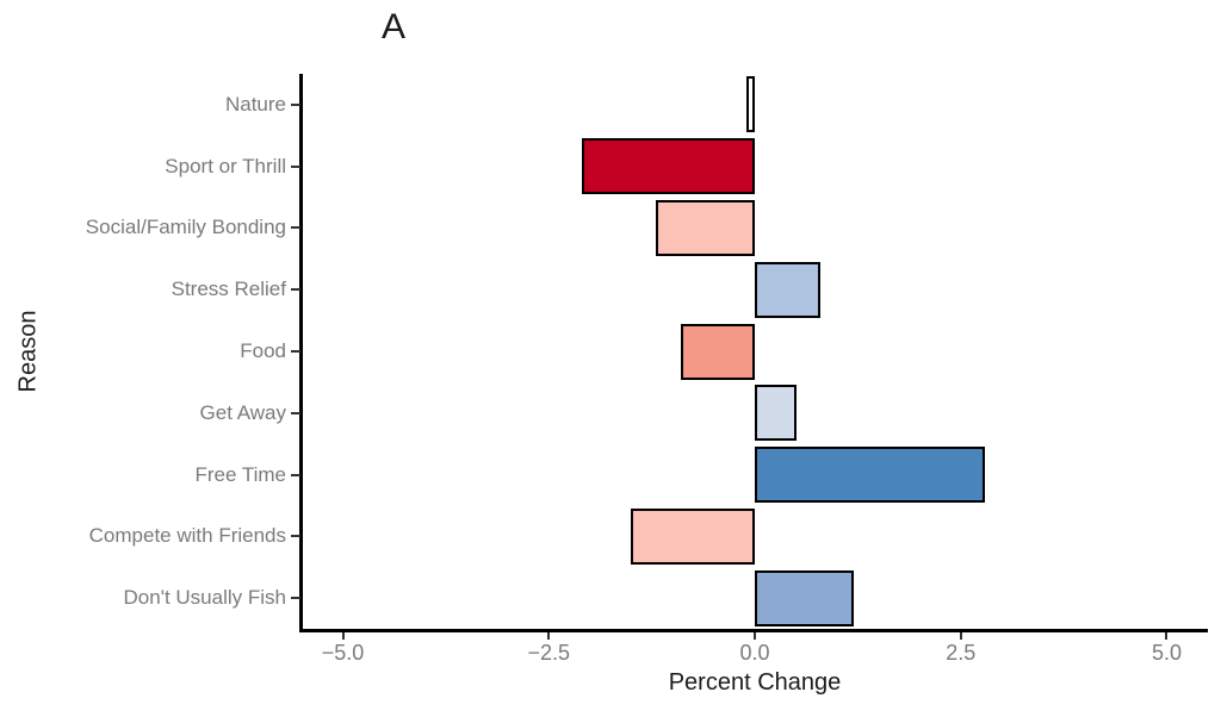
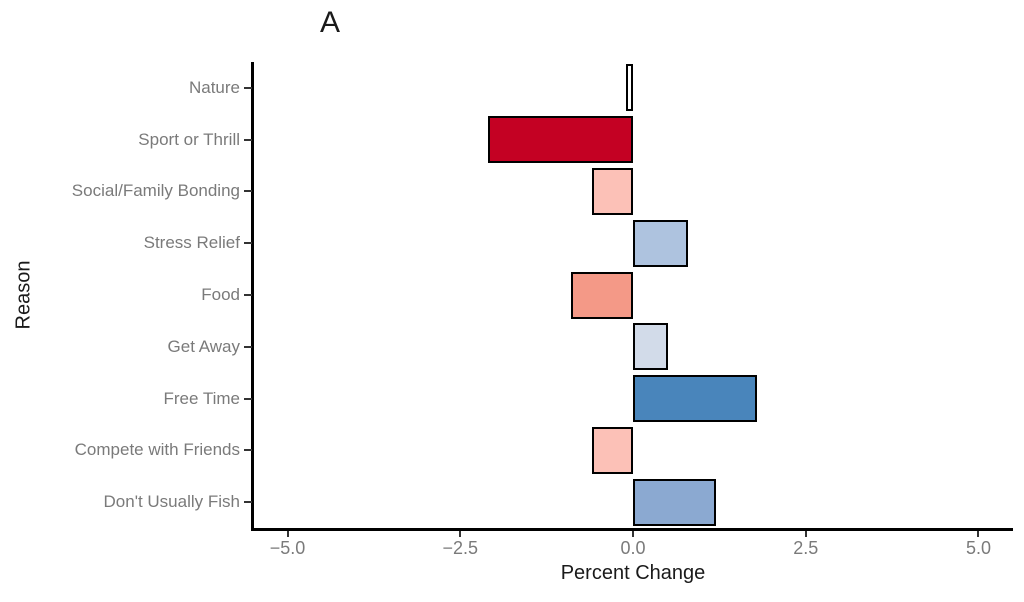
Social/Family Bonding: -1.2 -> -0.6
Free Time: 2.8 -> 1.8
Compete with Friends: -1.5 -> -0.6
